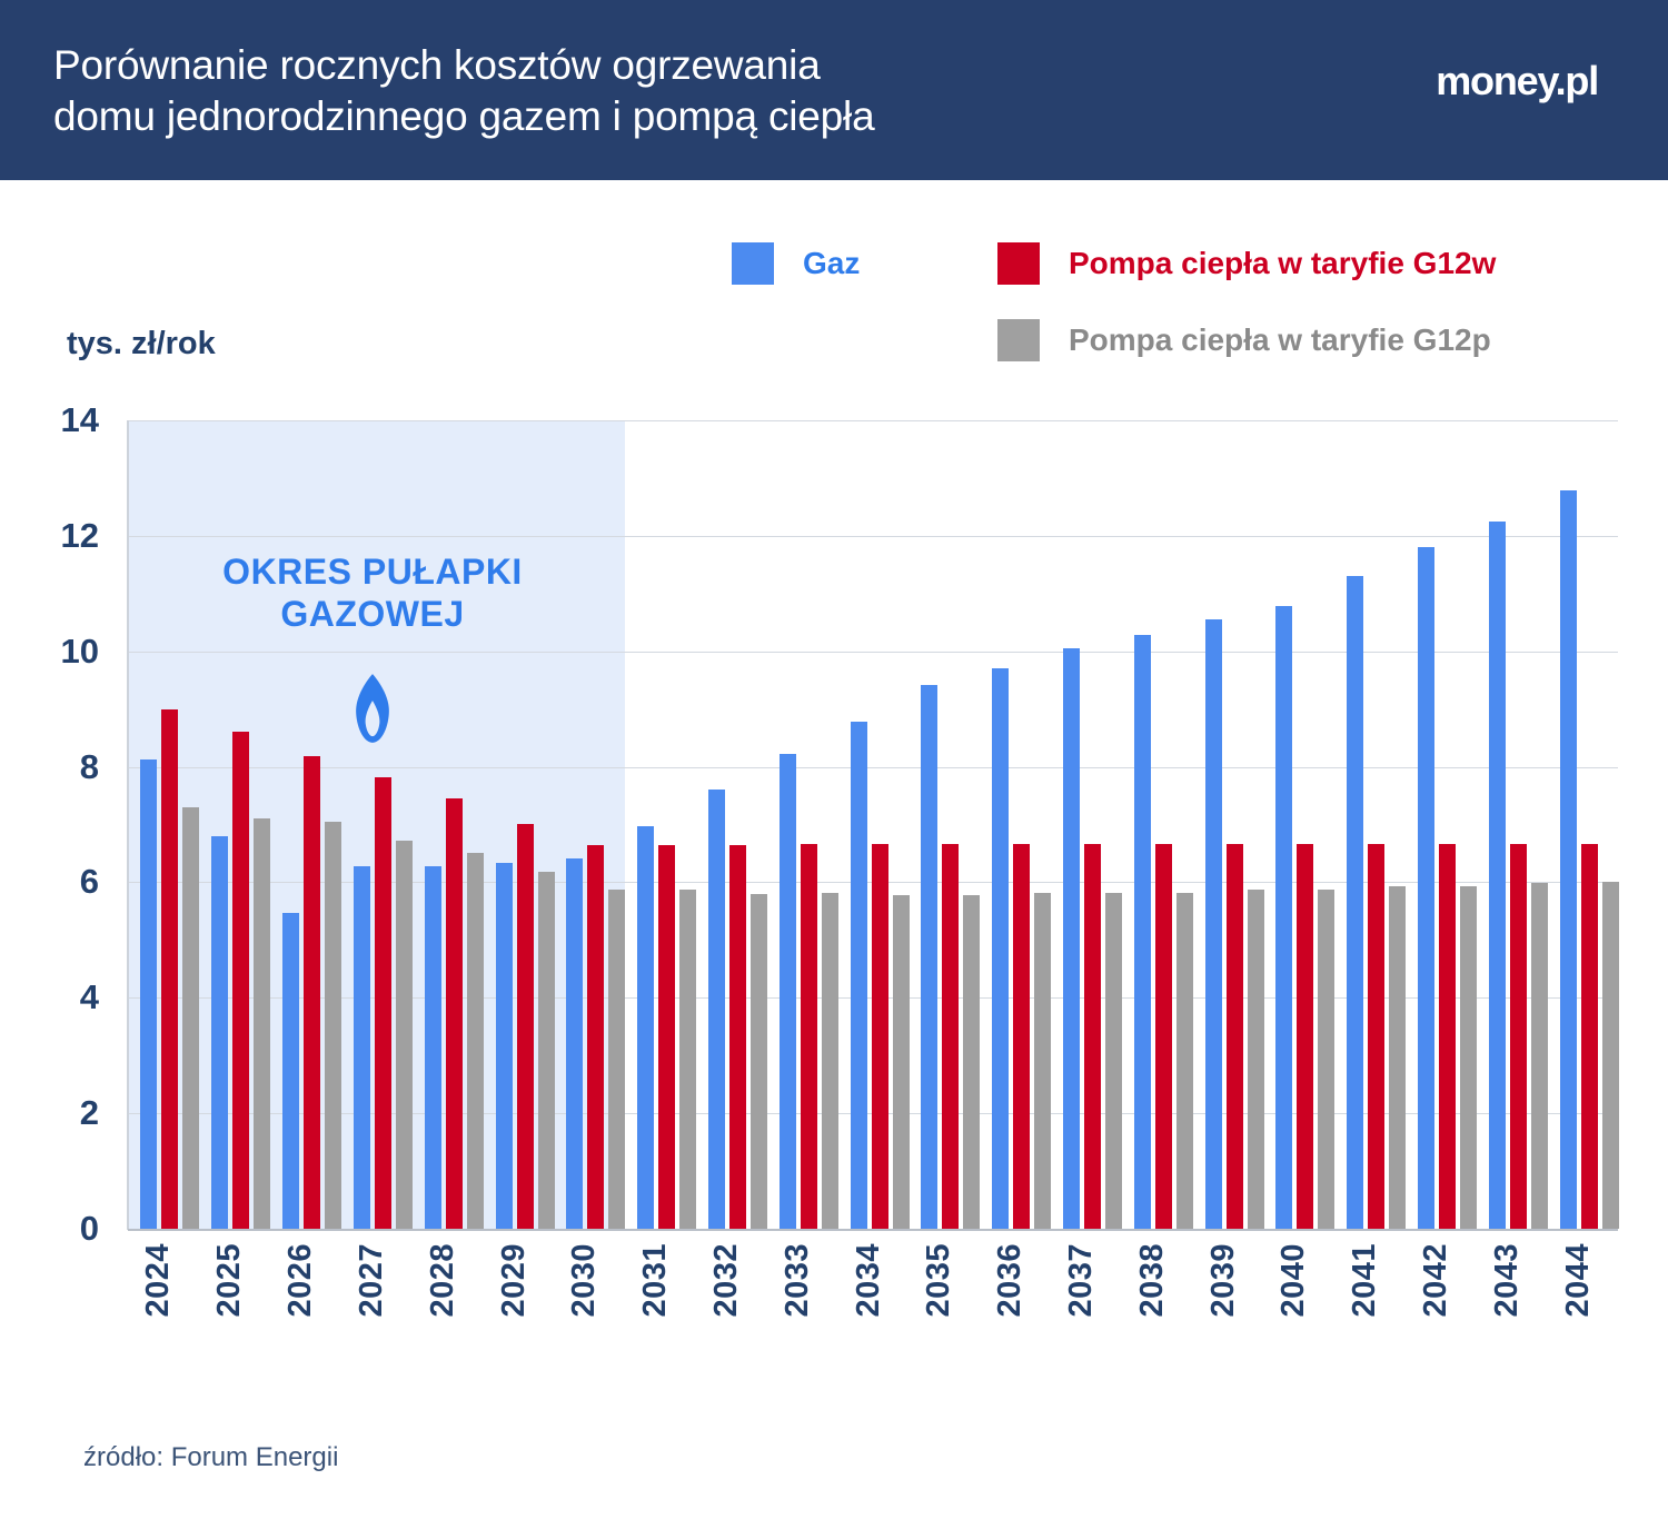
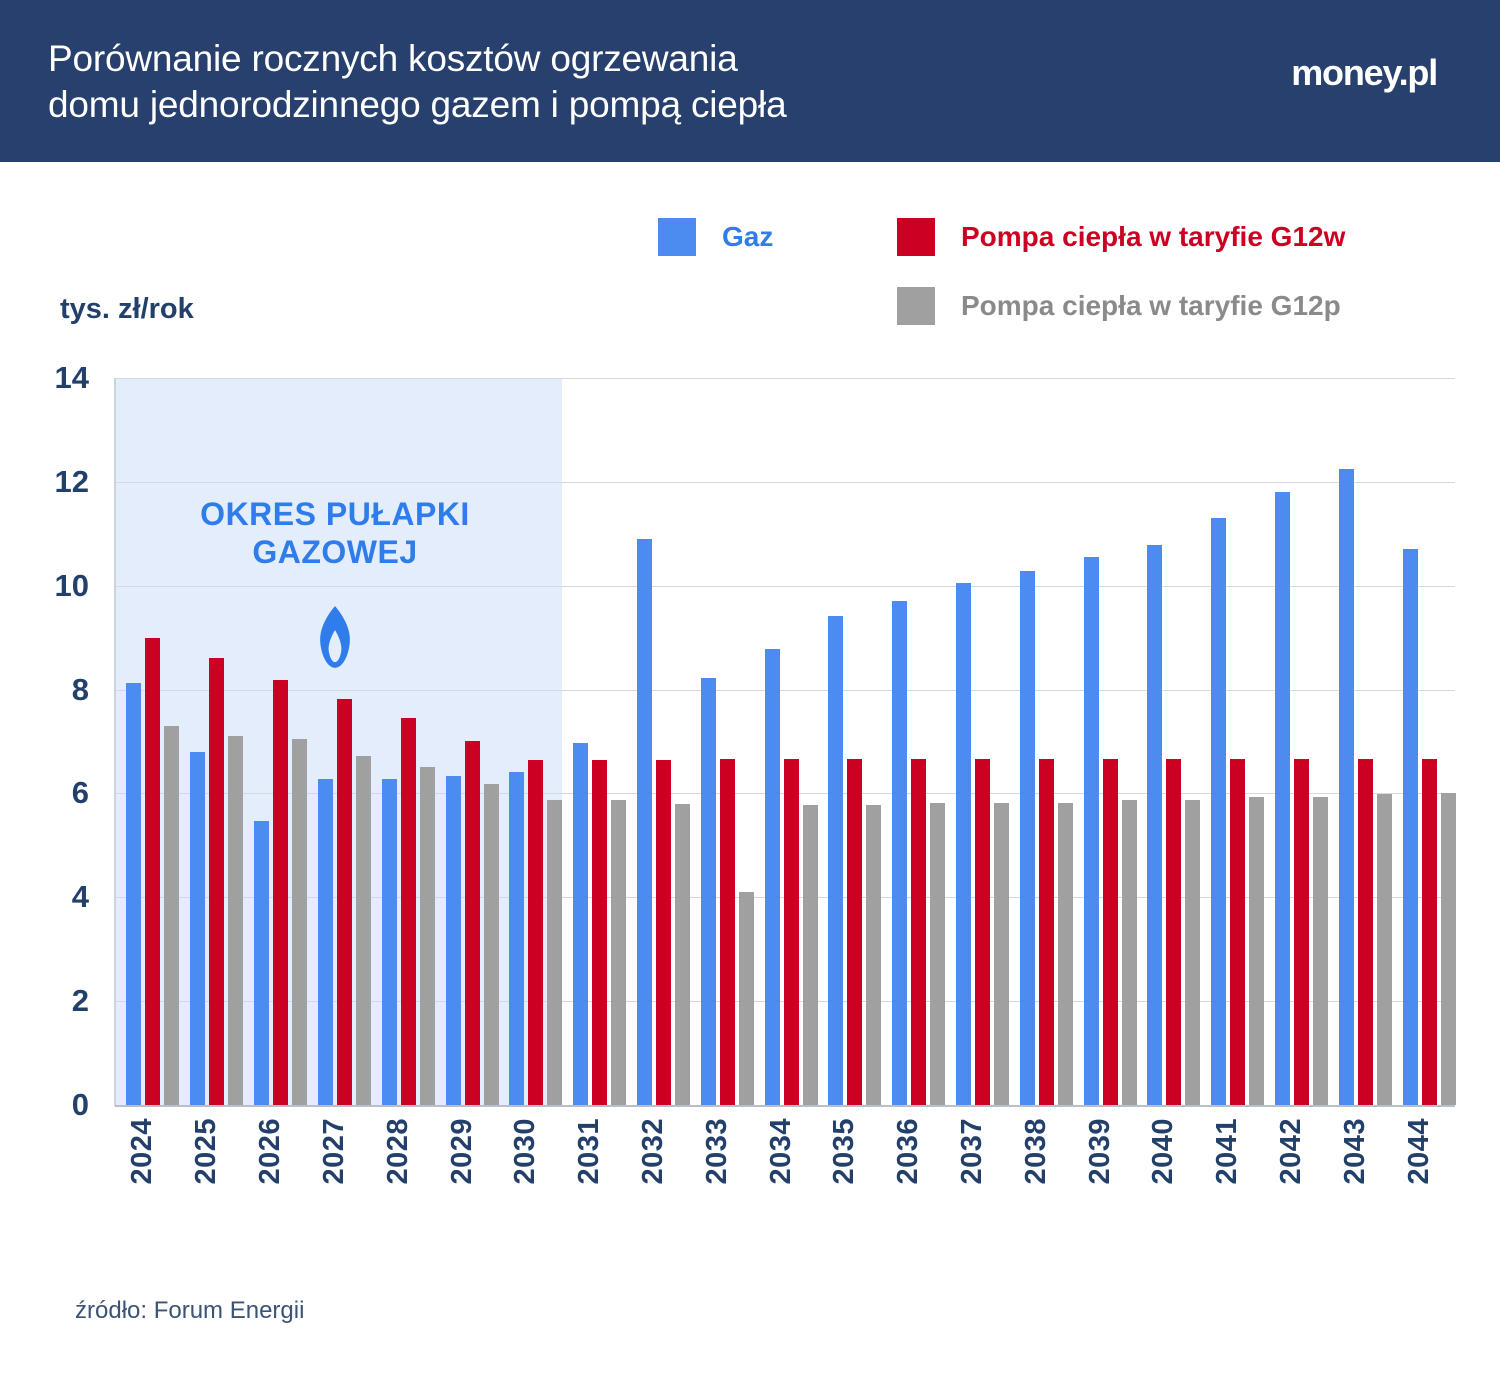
Gaz/2032: 7.6 -> 10.9
Pompa ciepła w taryfie G12p/2033: 5.8 -> 4.1
Gaz/2044: 12.8 -> 10.7
